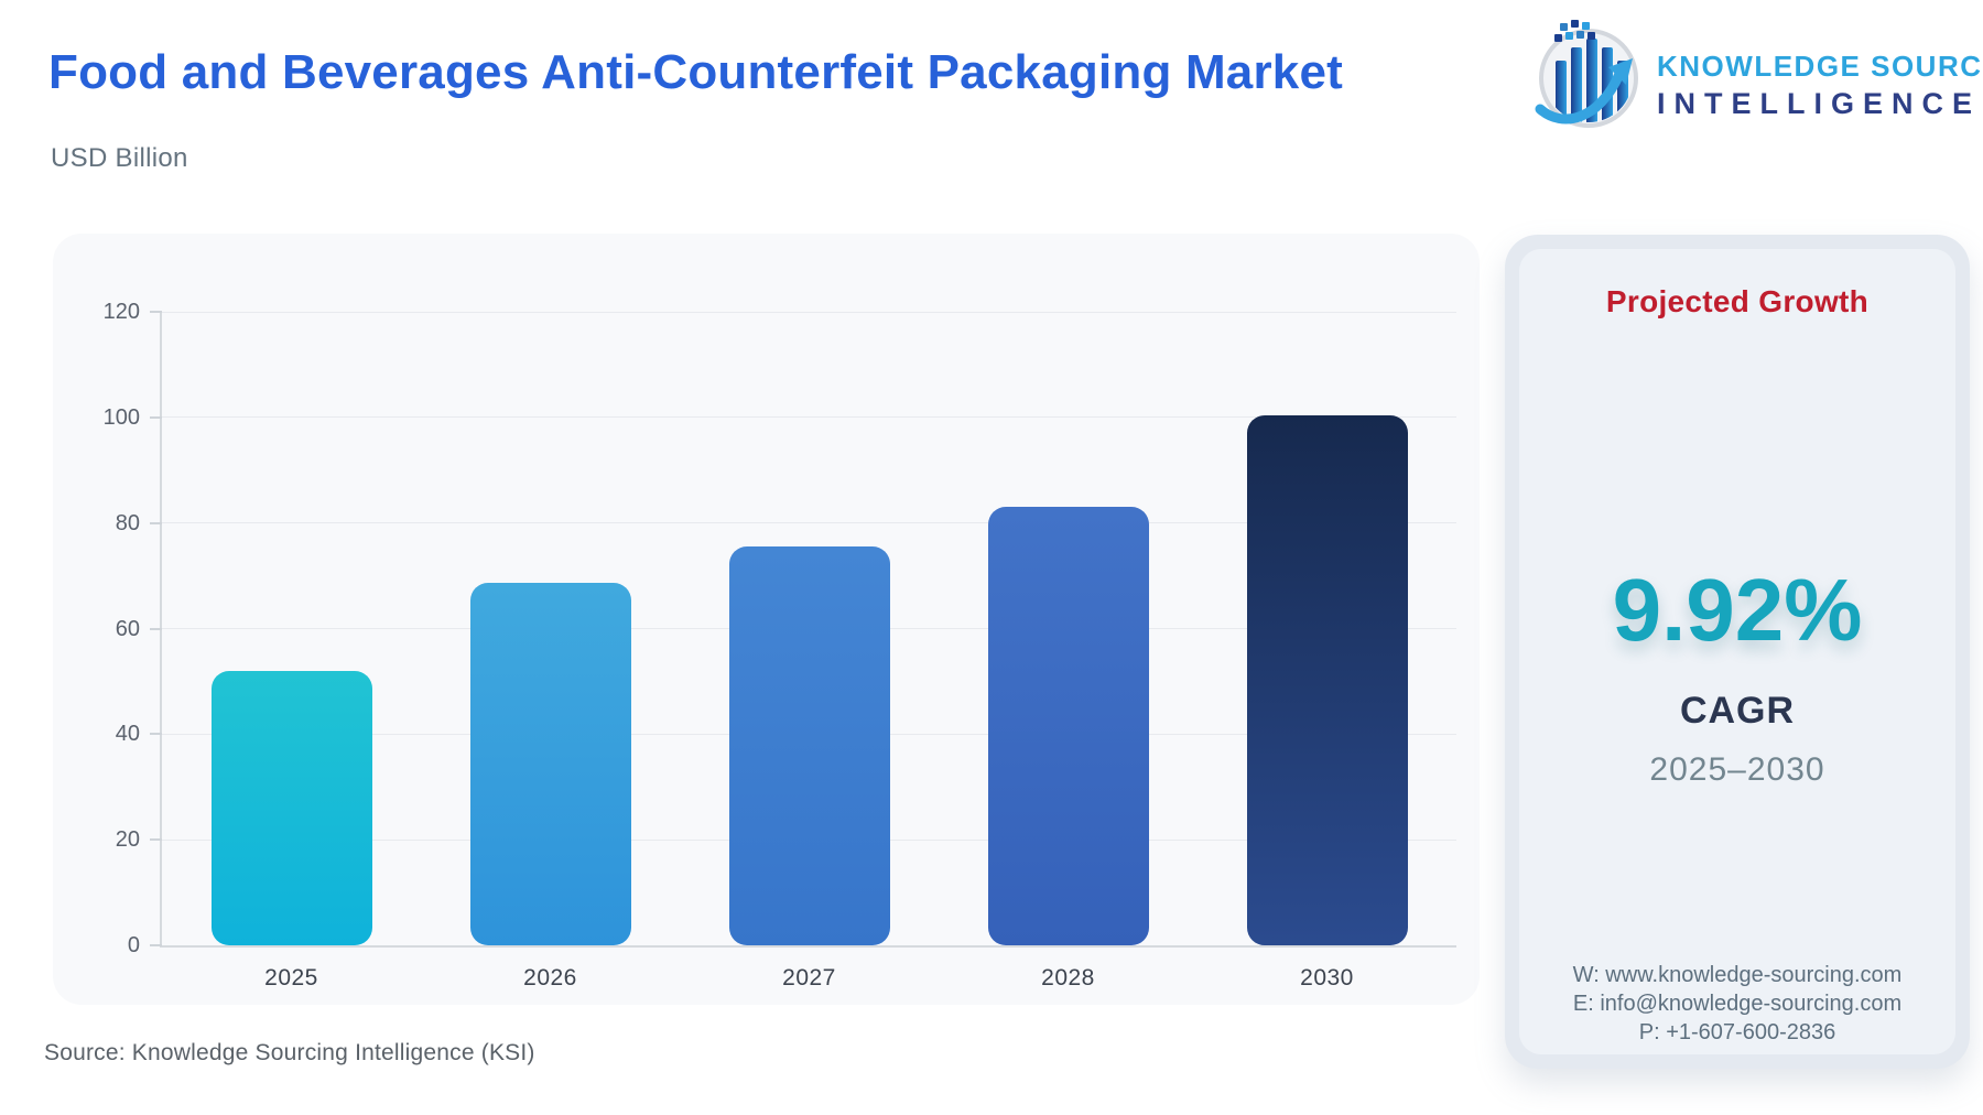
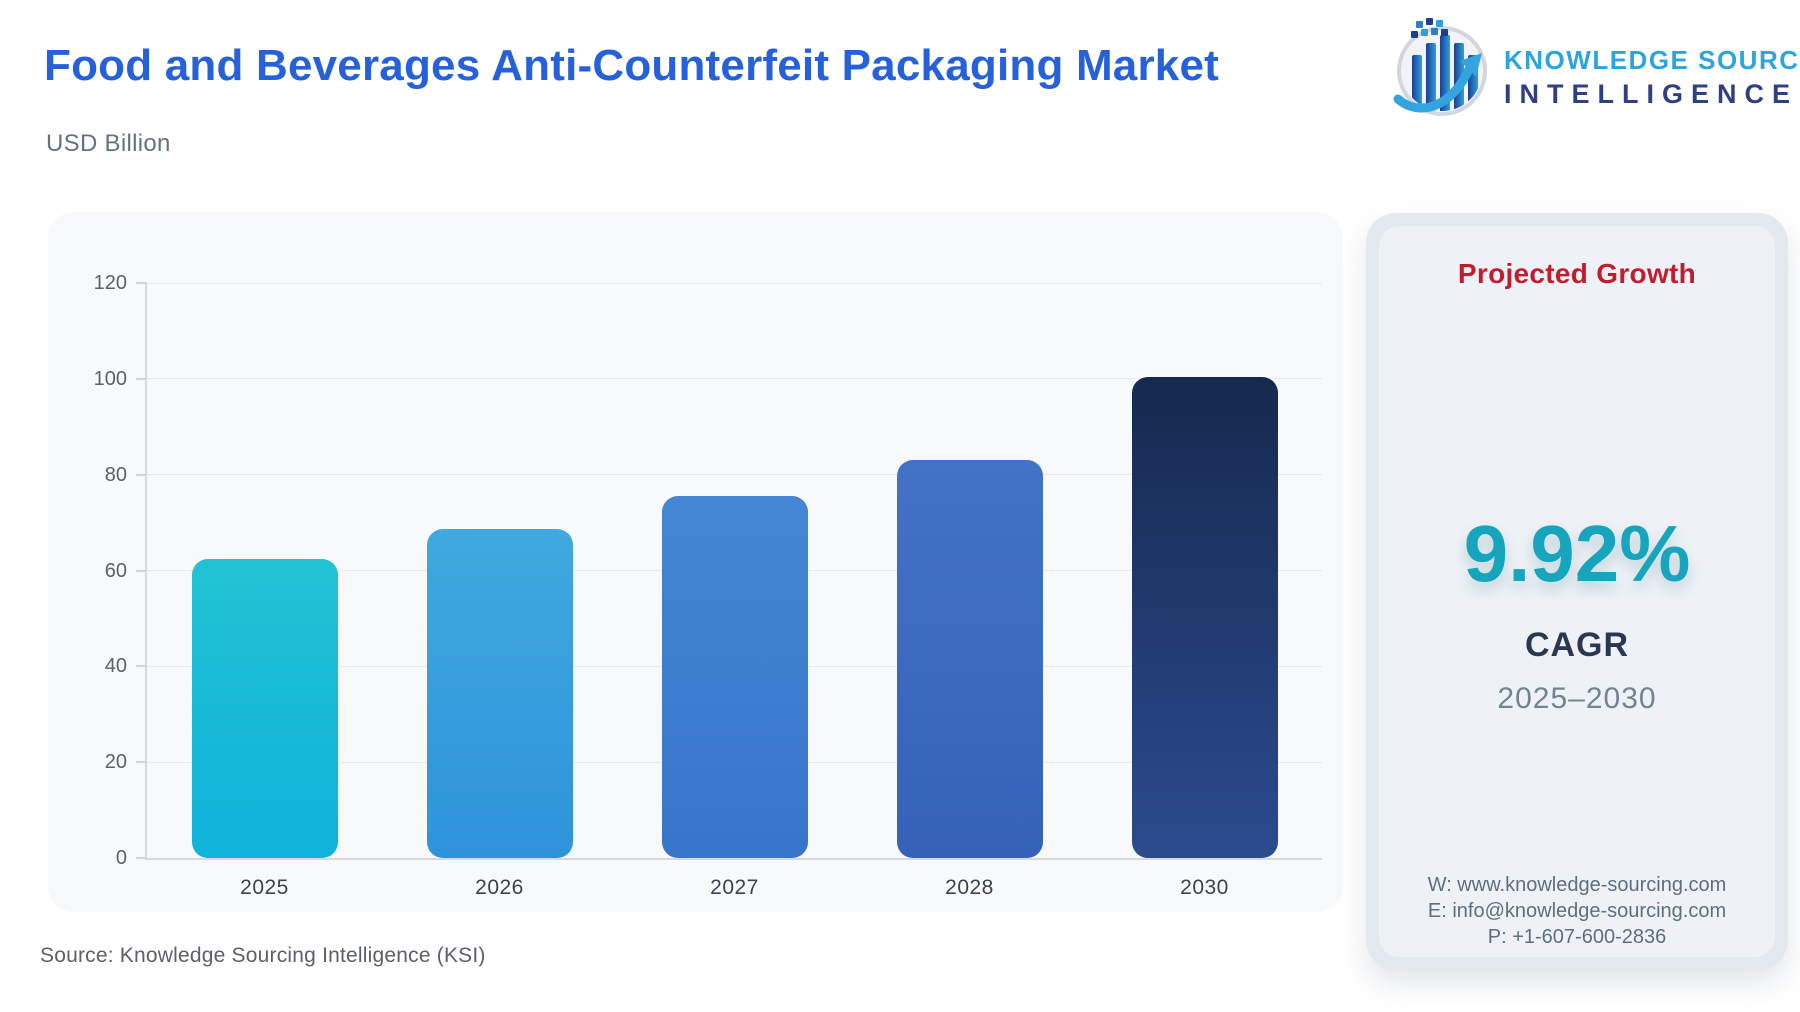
2025: 52 -> 62
